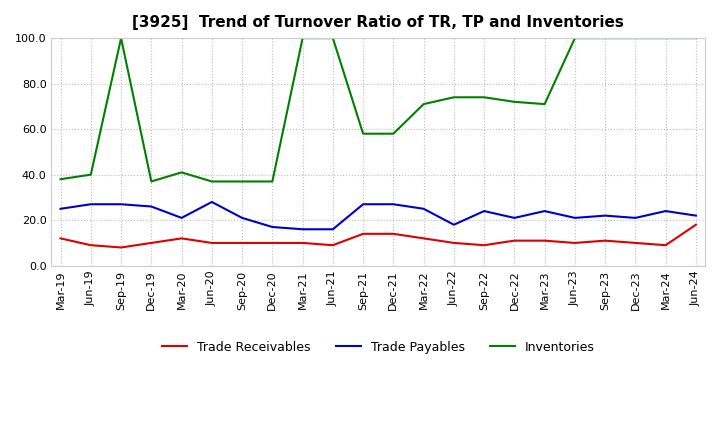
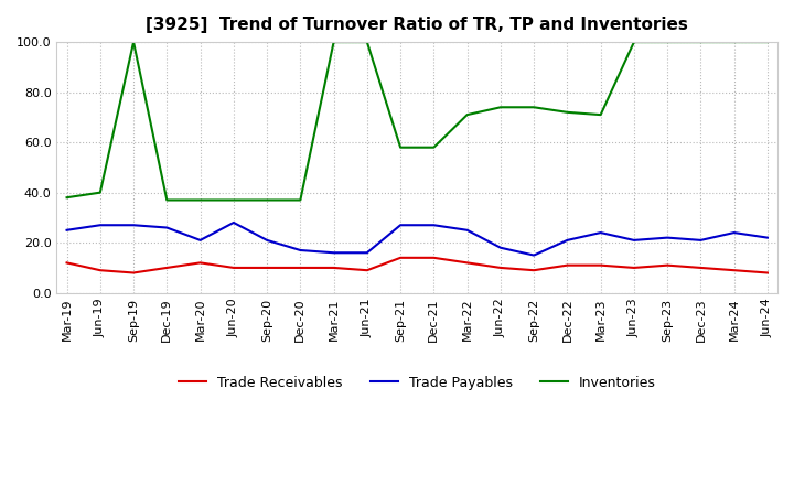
Inventories/Mar-20: 41 -> 37
Trade Payables/Sep-22: 24 -> 15
Trade Receivables/Jun-24: 18 -> 8
